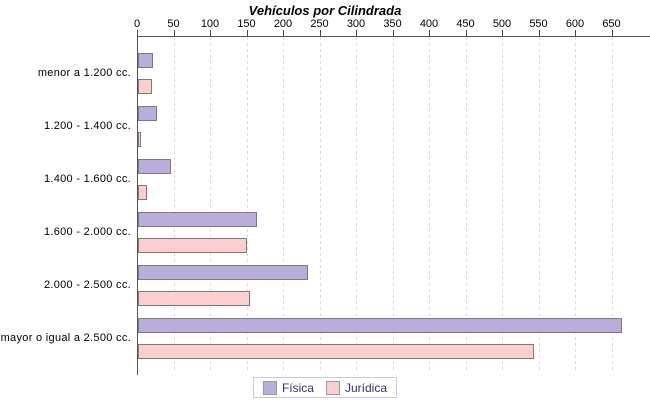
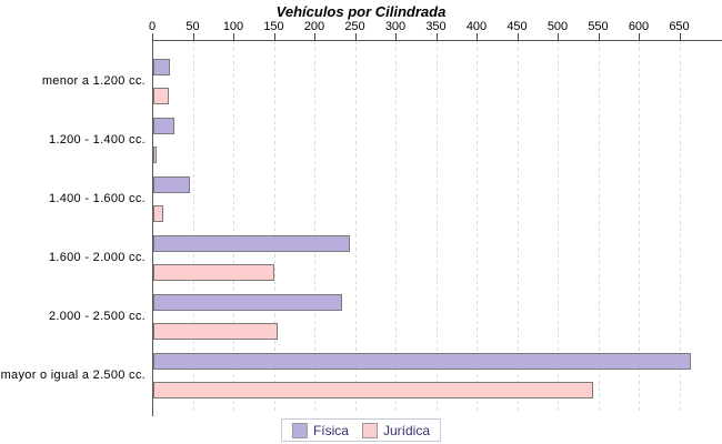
Física/1.600 - 2.000 cc.: 160 -> 240
